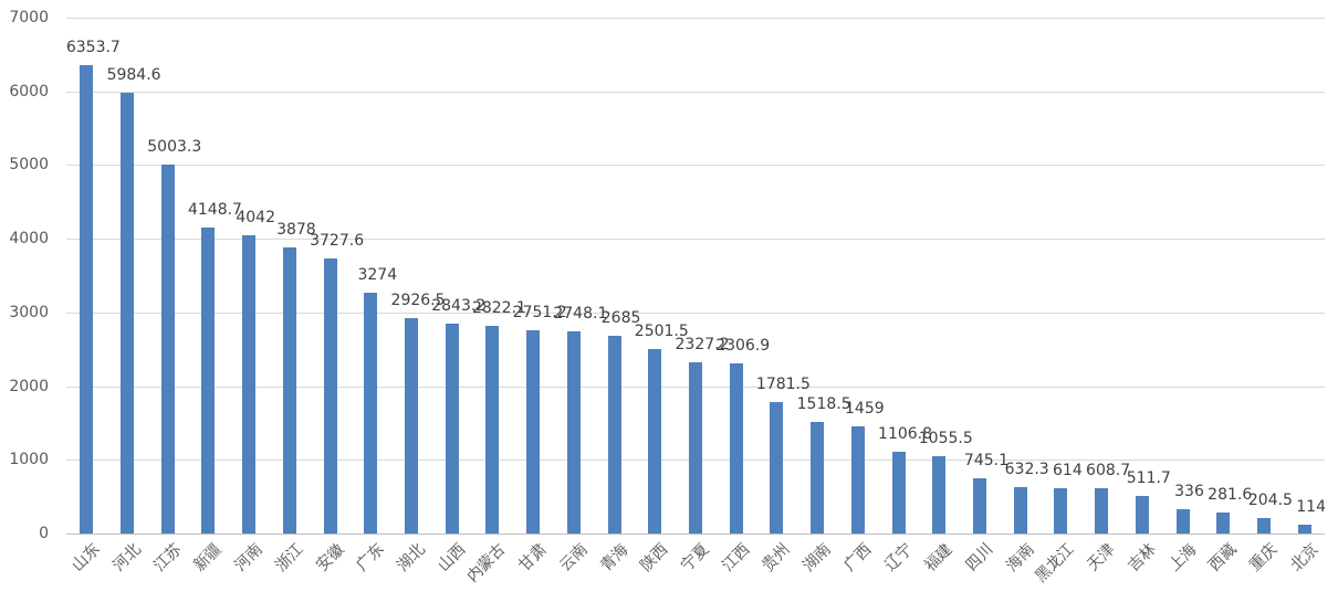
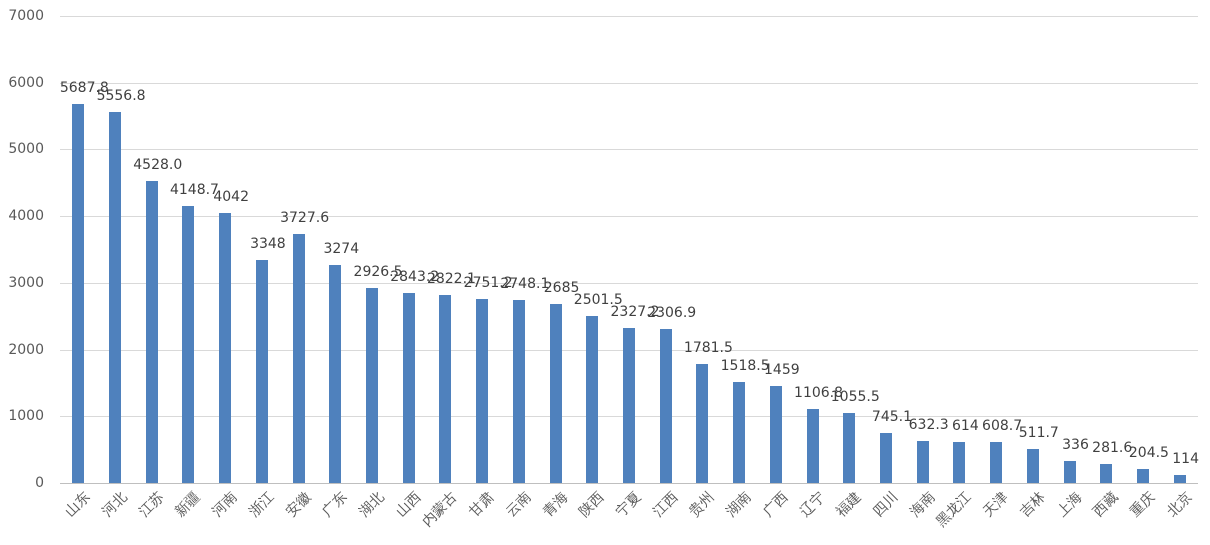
山东: 6353.7 -> 5687.8
河北: 5984.6 -> 5556.8
江苏: 5003.3 -> 4528.0
浙江: 3878 -> 3348
